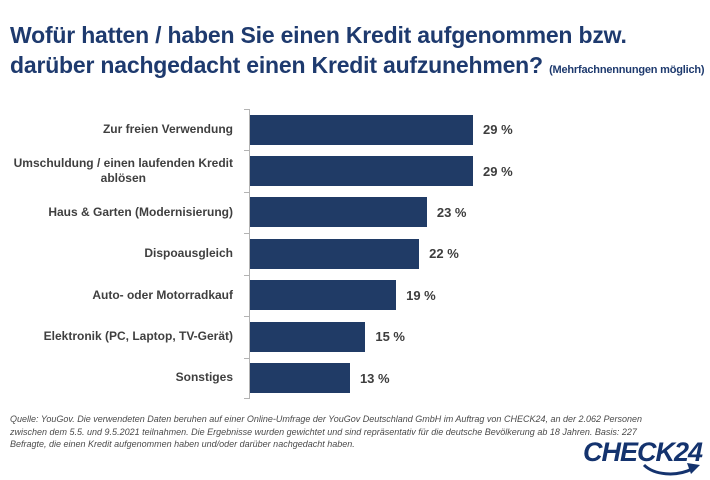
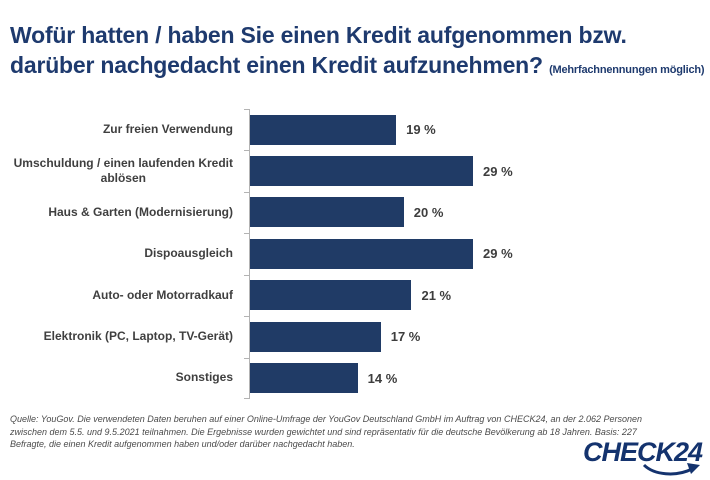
Zur freien Verwendung: 29 -> 19
Haus & Garten (Modernisierung): 23 -> 20
Dispoausgleich: 22 -> 29
Auto- oder Motorradkauf: 19 -> 21
Elektronik (PC, Laptop, TV-Gerät): 15 -> 17
Sonstiges: 13 -> 14
